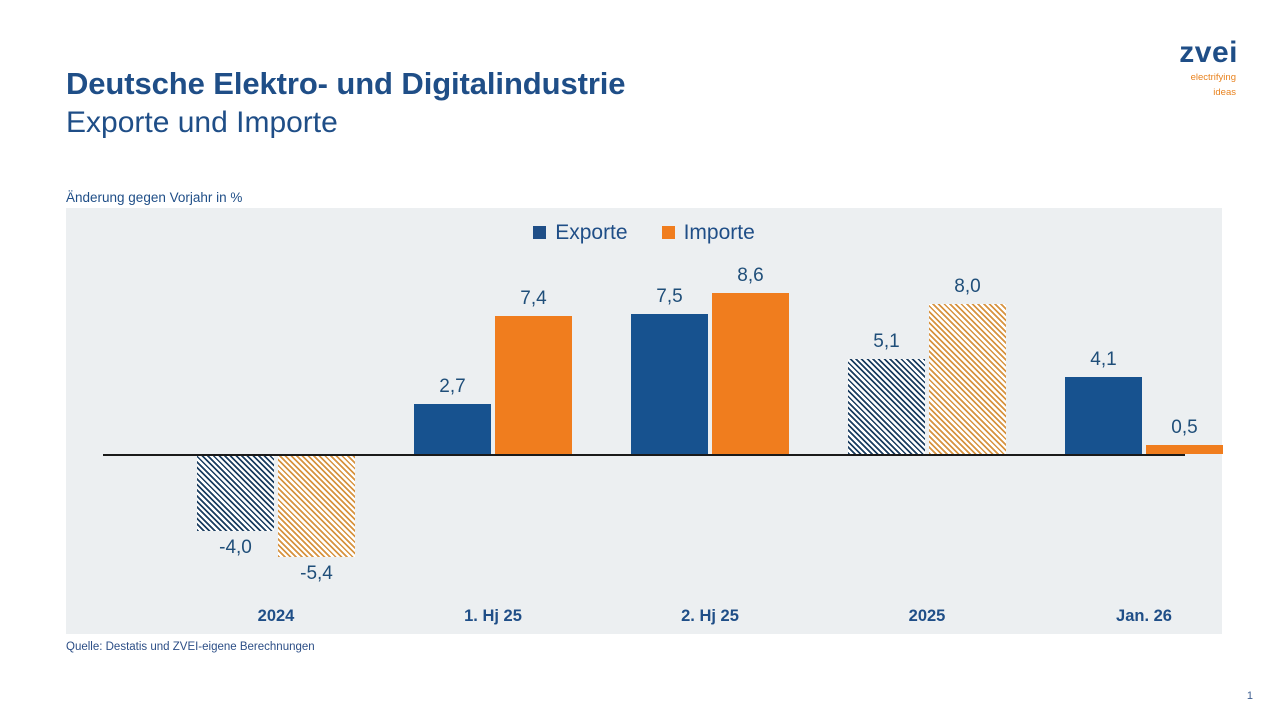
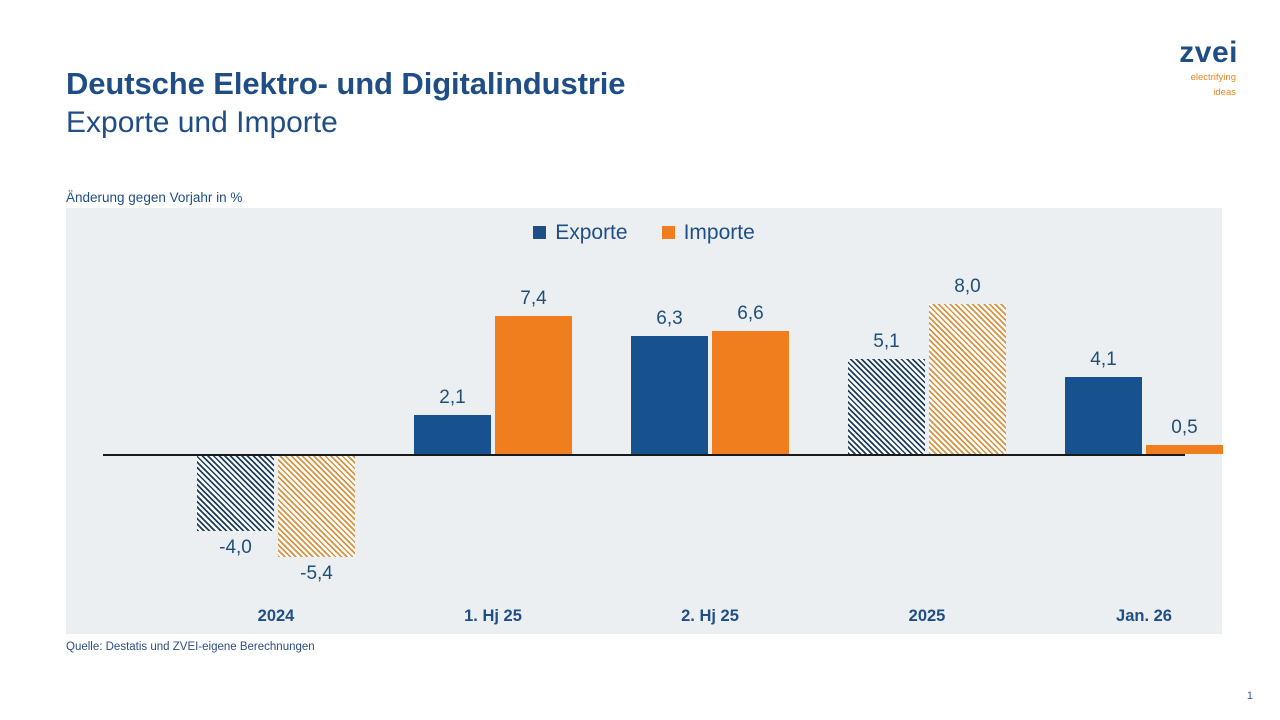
Exporte/1. Hj 25: 2,7 -> 2,1
Exporte/2. Hj 25: 7,5 -> 6,3
Importe/2. Hj 25: 8,6 -> 6,6
